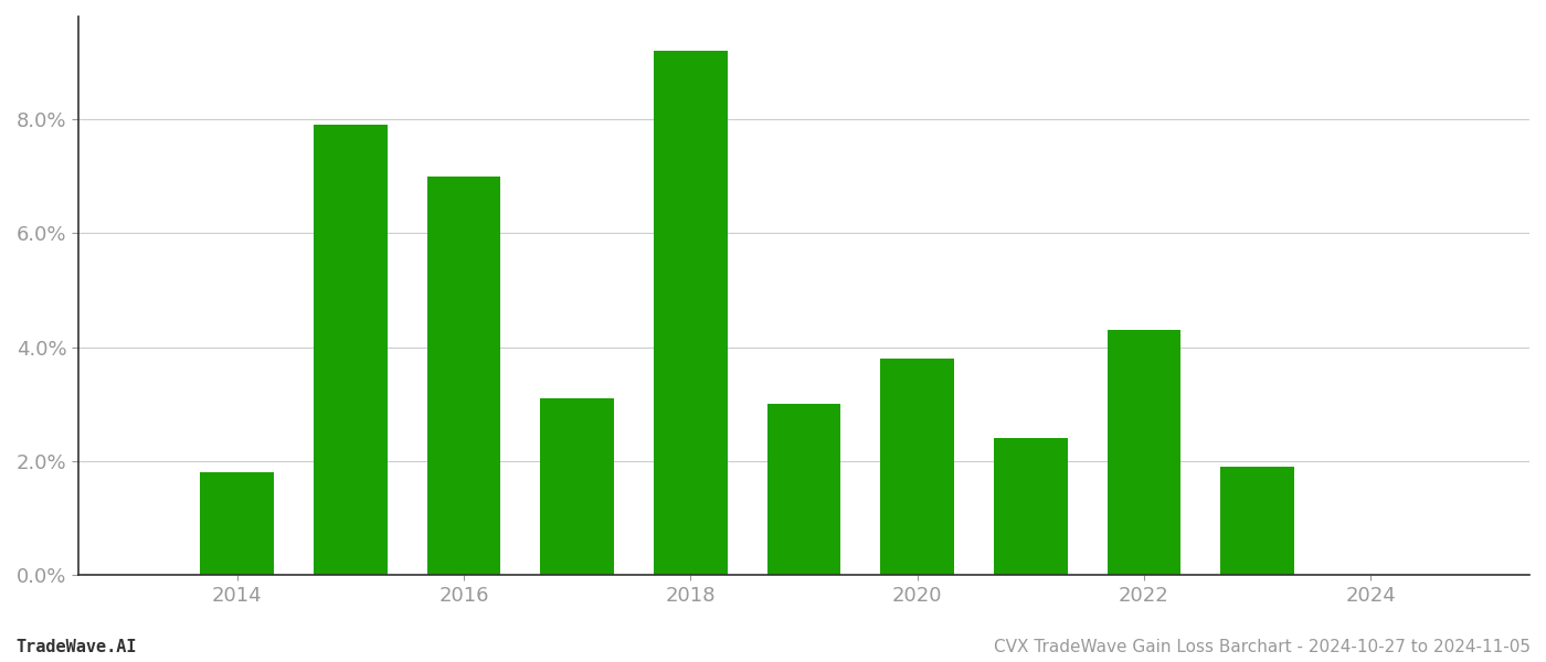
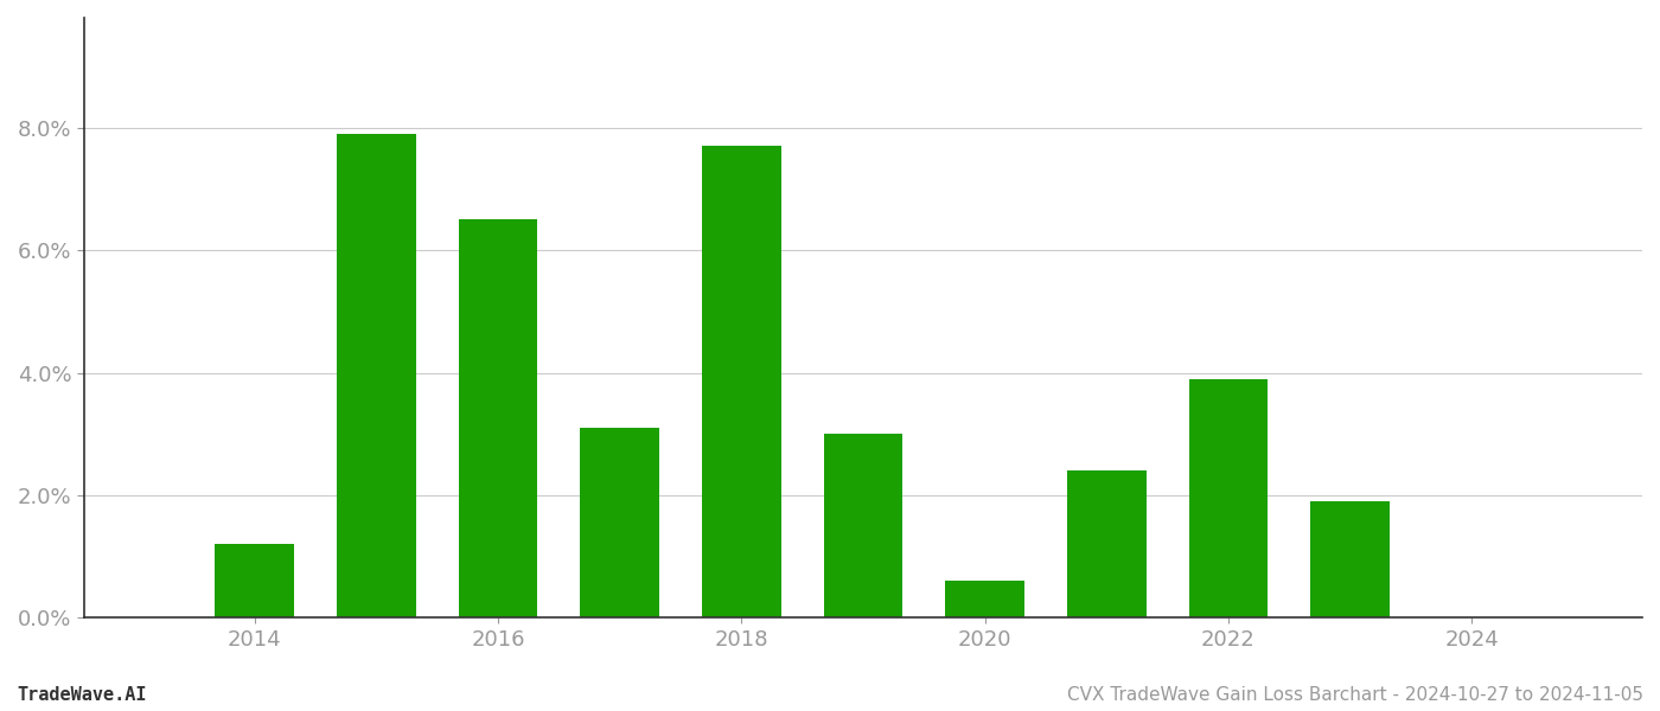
2014: 1.8% -> 1.2%
2016: 7.0% -> 6.5%
2018: 9.2% -> 7.7%
2020: 3.8% -> 0.6%
2022: 4.3% -> 3.9%
